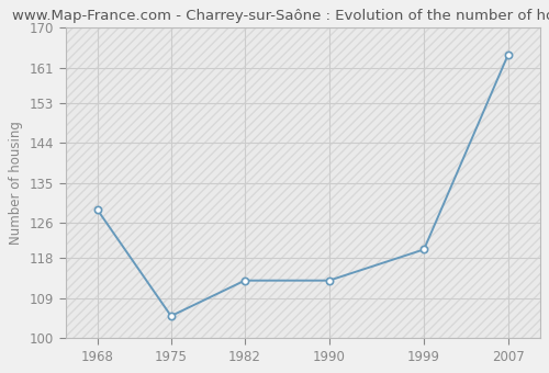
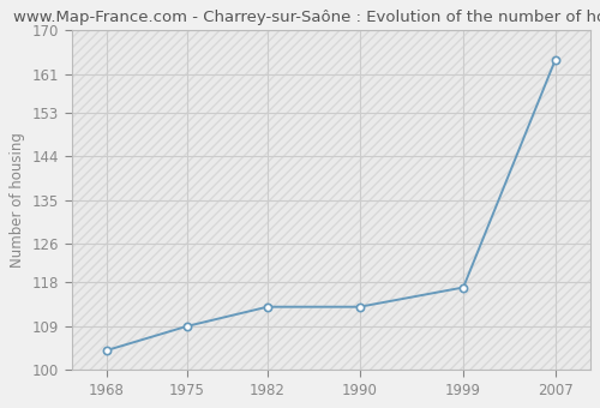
1968: 129 -> 104
1975: 105 -> 109
1999: 120 -> 117
